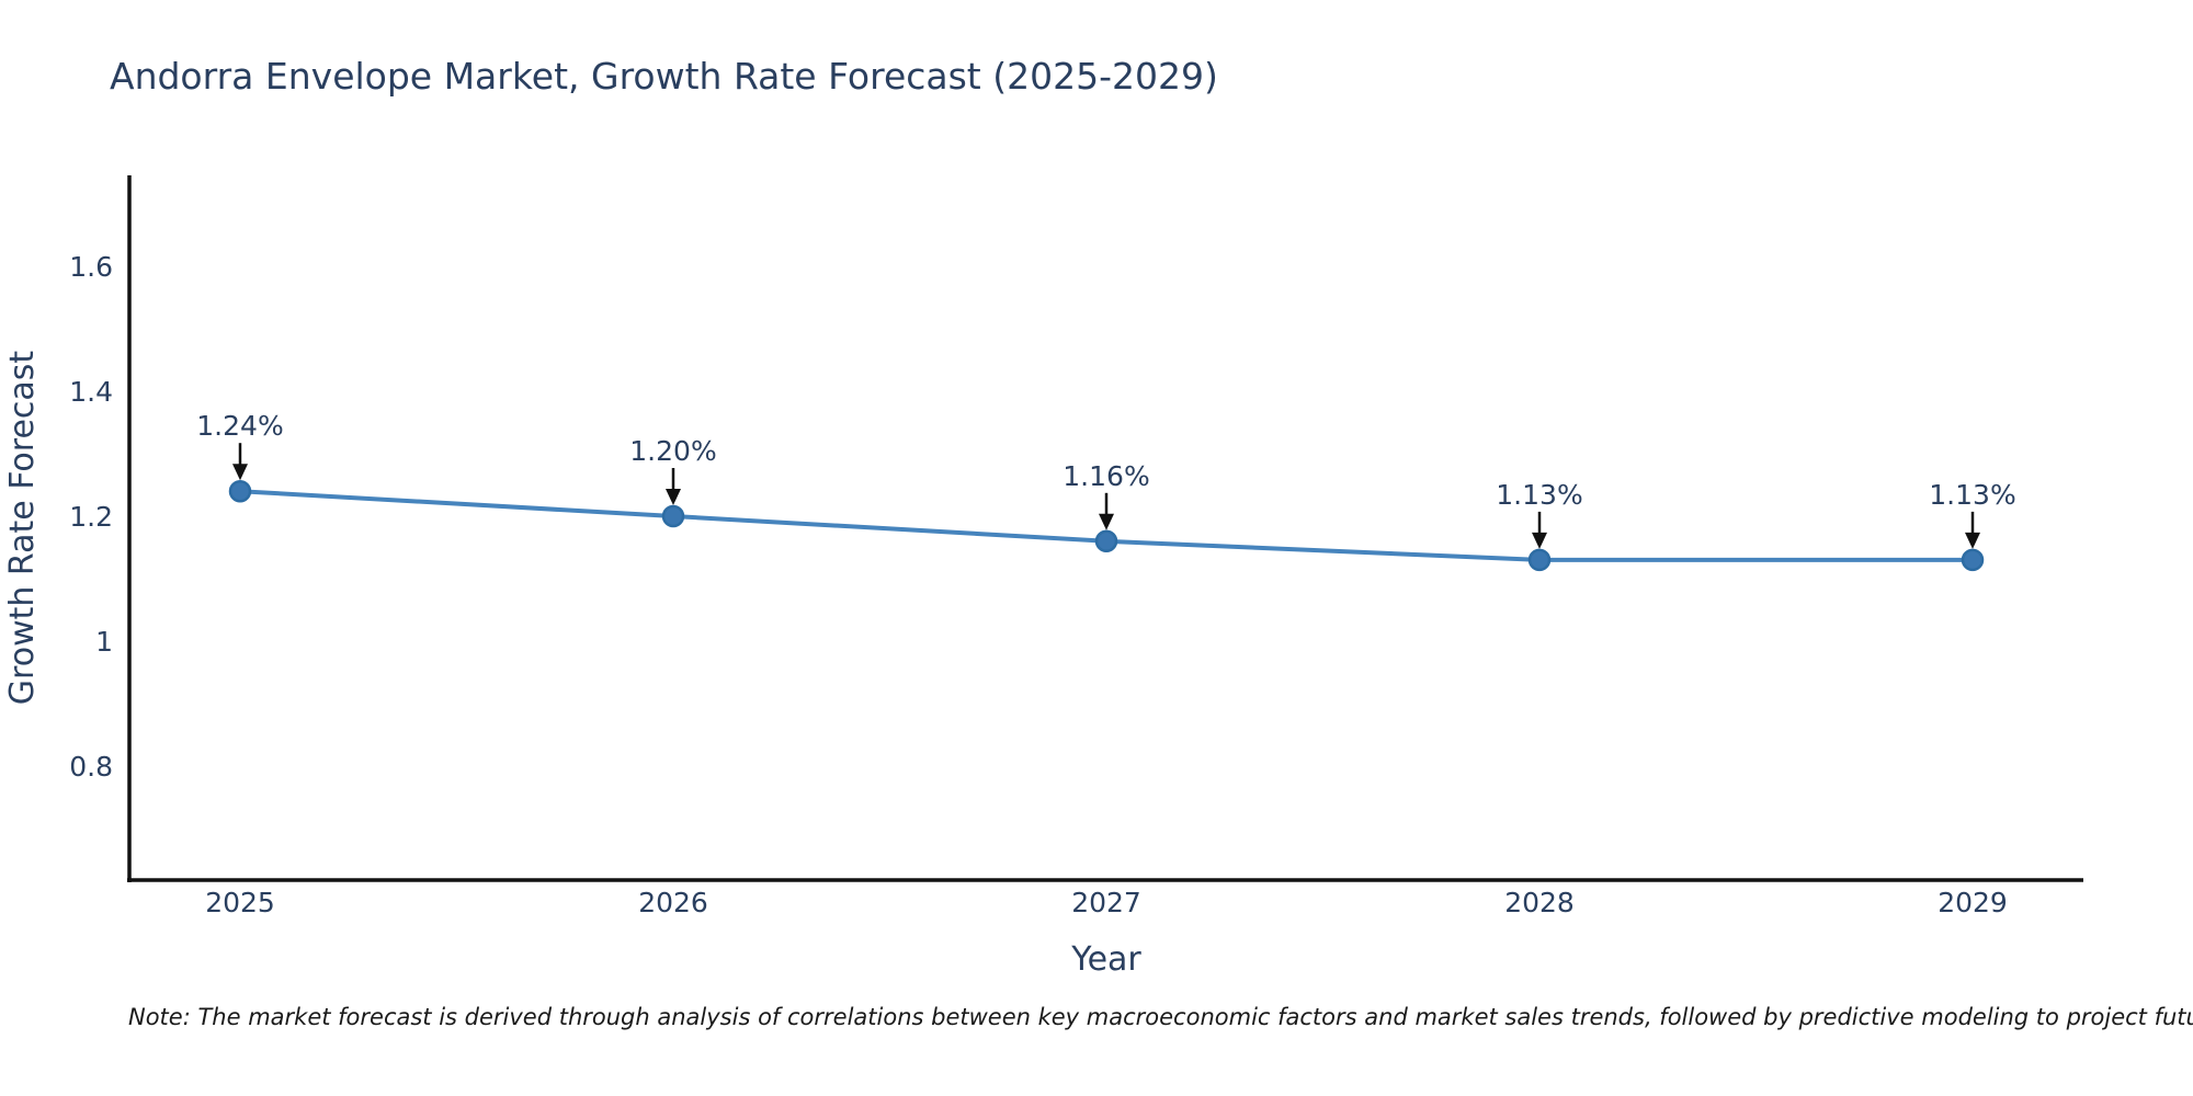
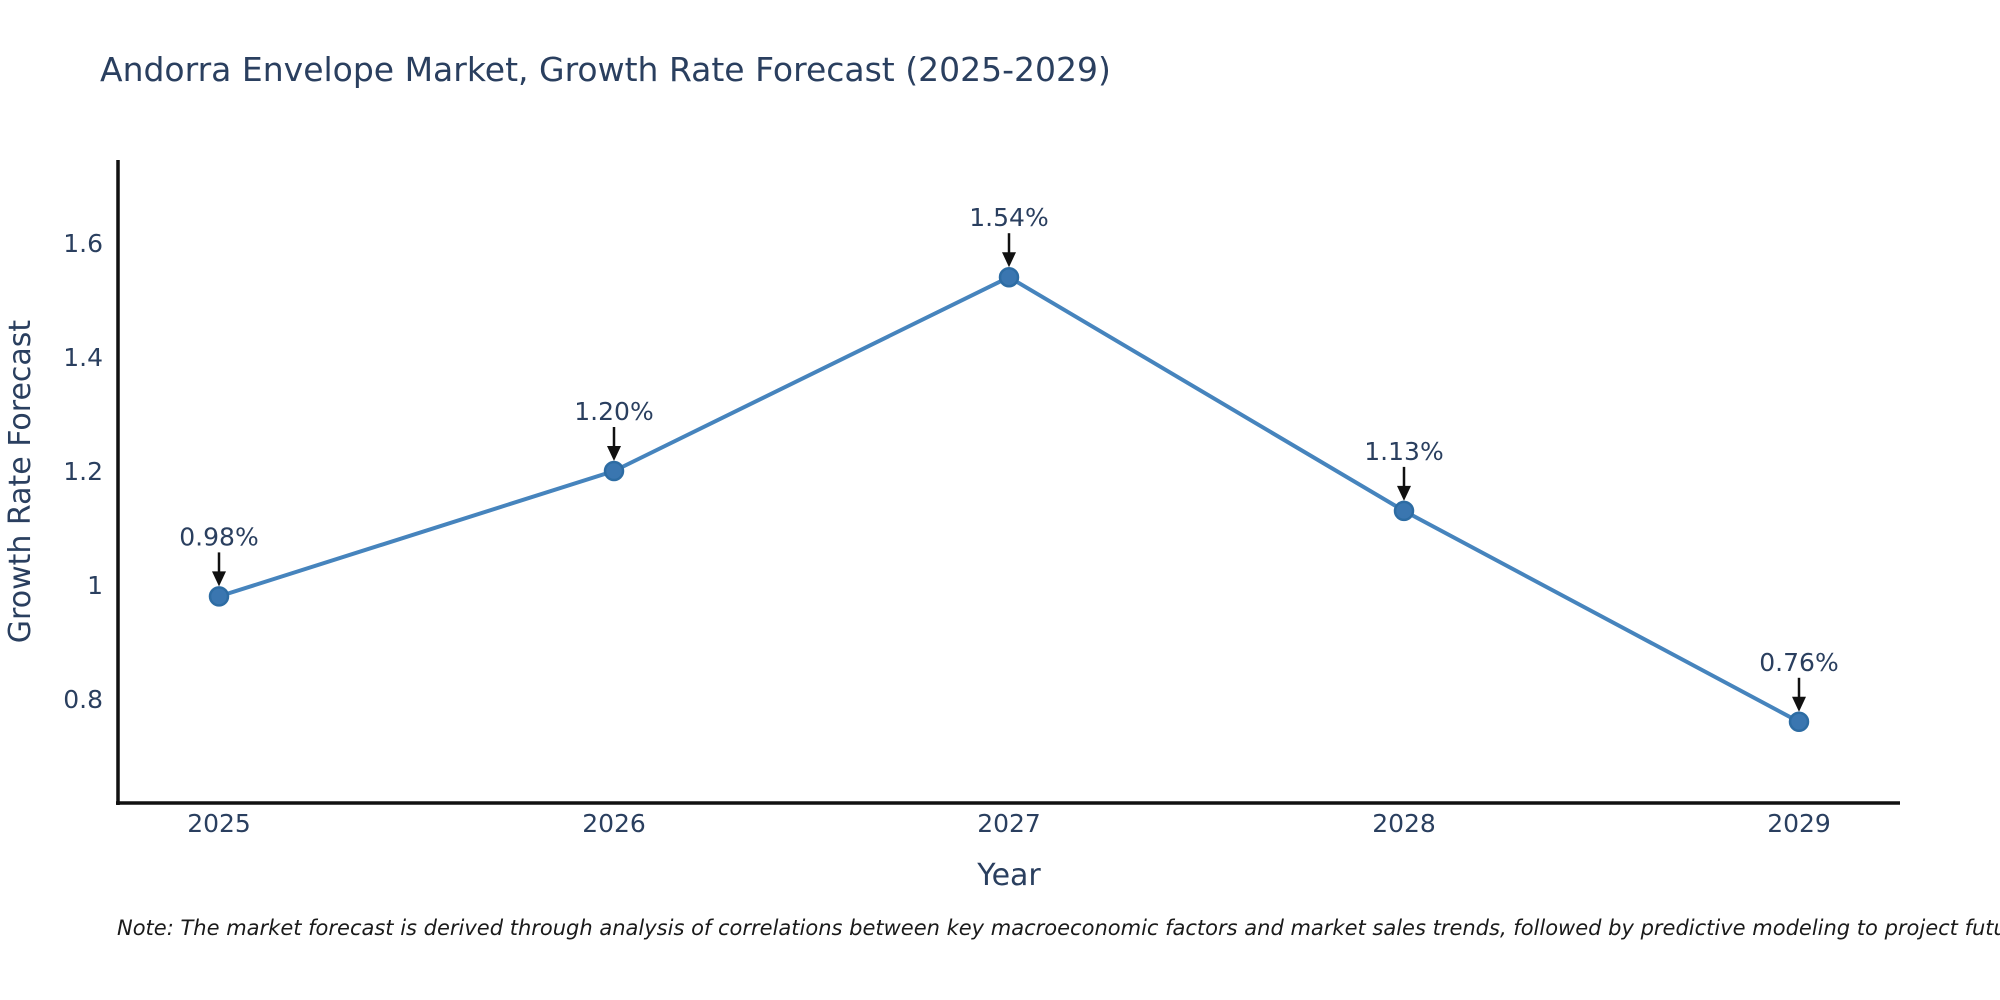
2025: 1.24% -> 0.98%
2027: 1.16% -> 1.54%
2029: 1.13% -> 0.76%
